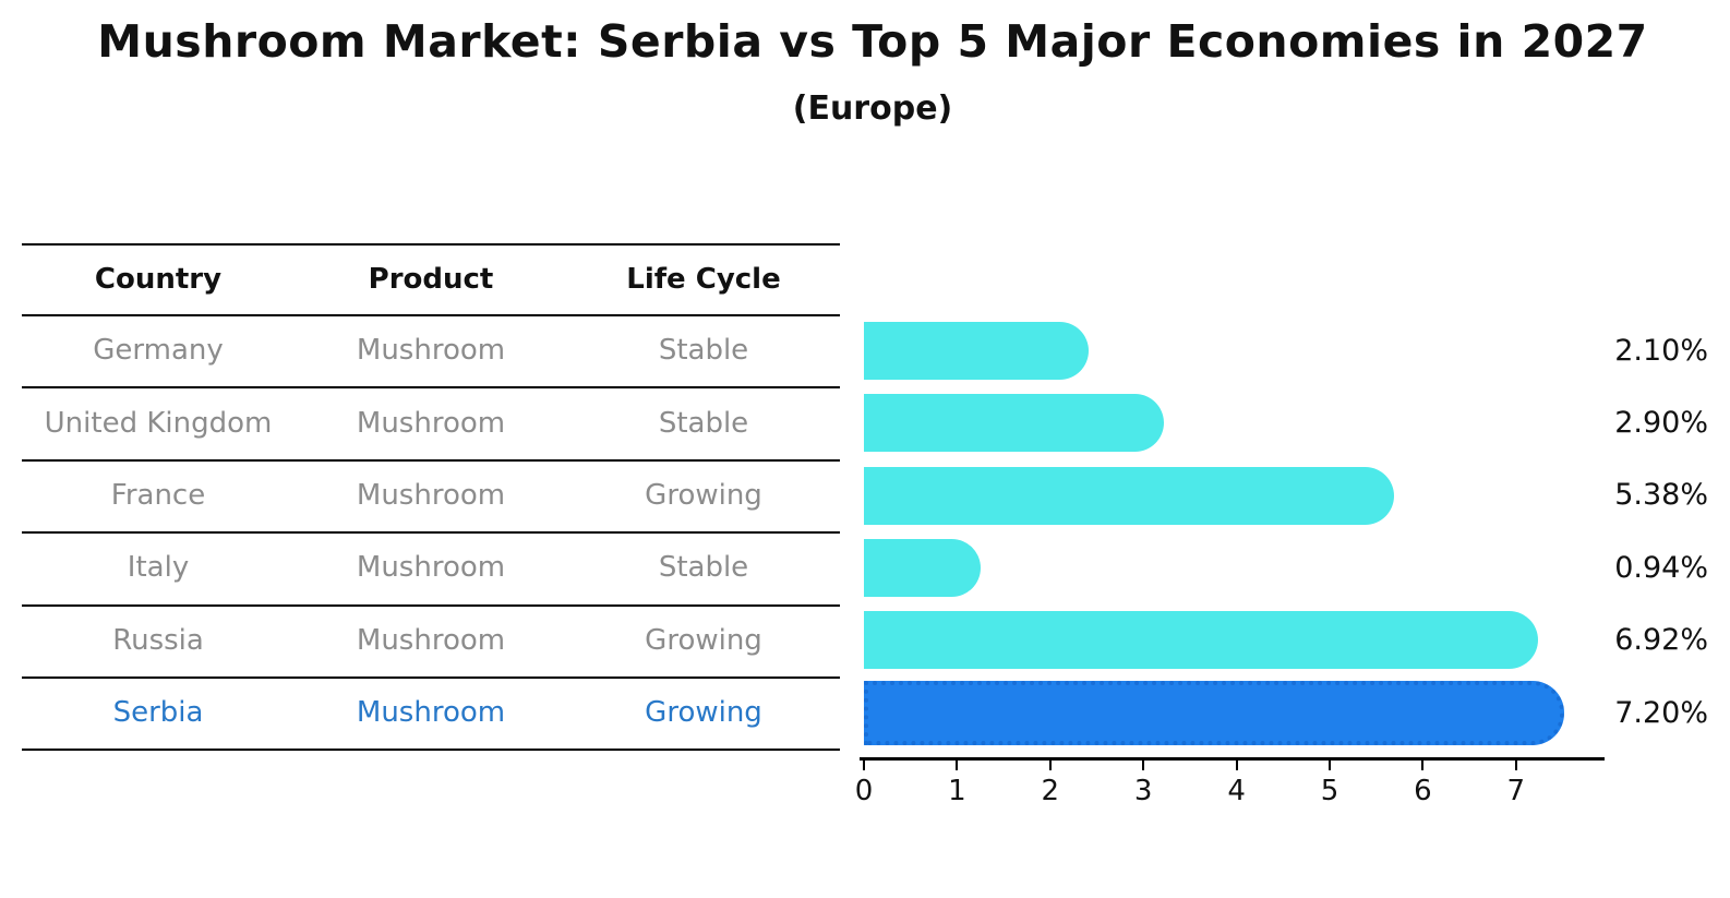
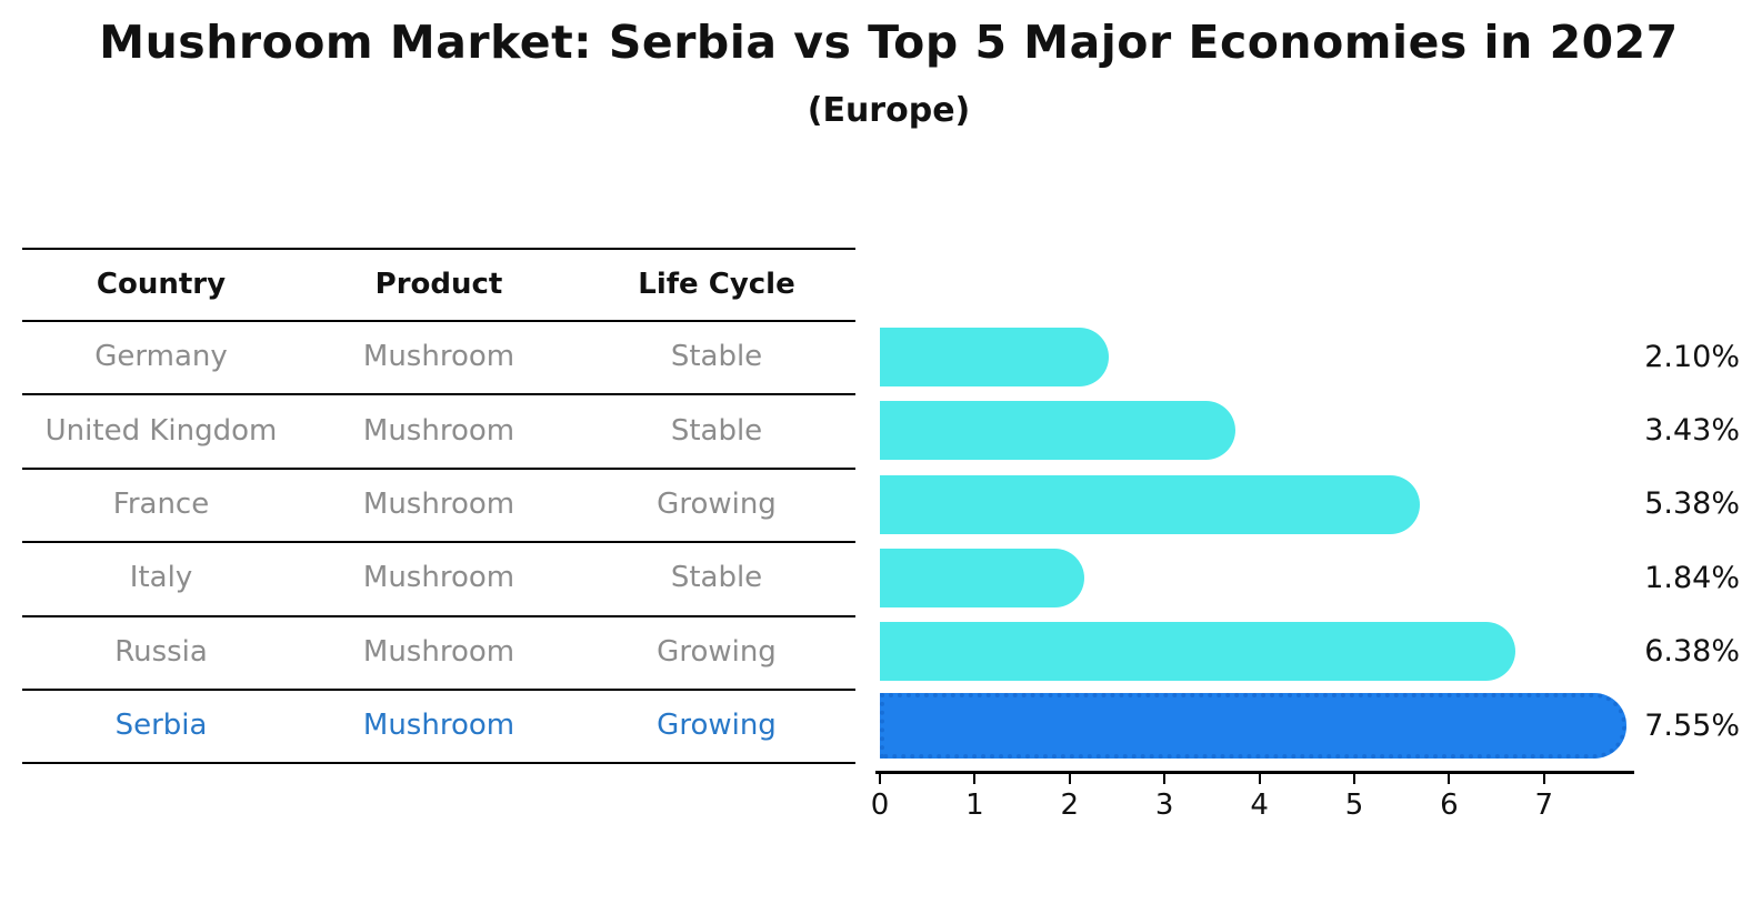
United Kingdom: 2.90% -> 3.43%
Italy: 0.94% -> 1.84%
Russia: 6.92% -> 6.38%
Serbia: 7.20% -> 7.55%
